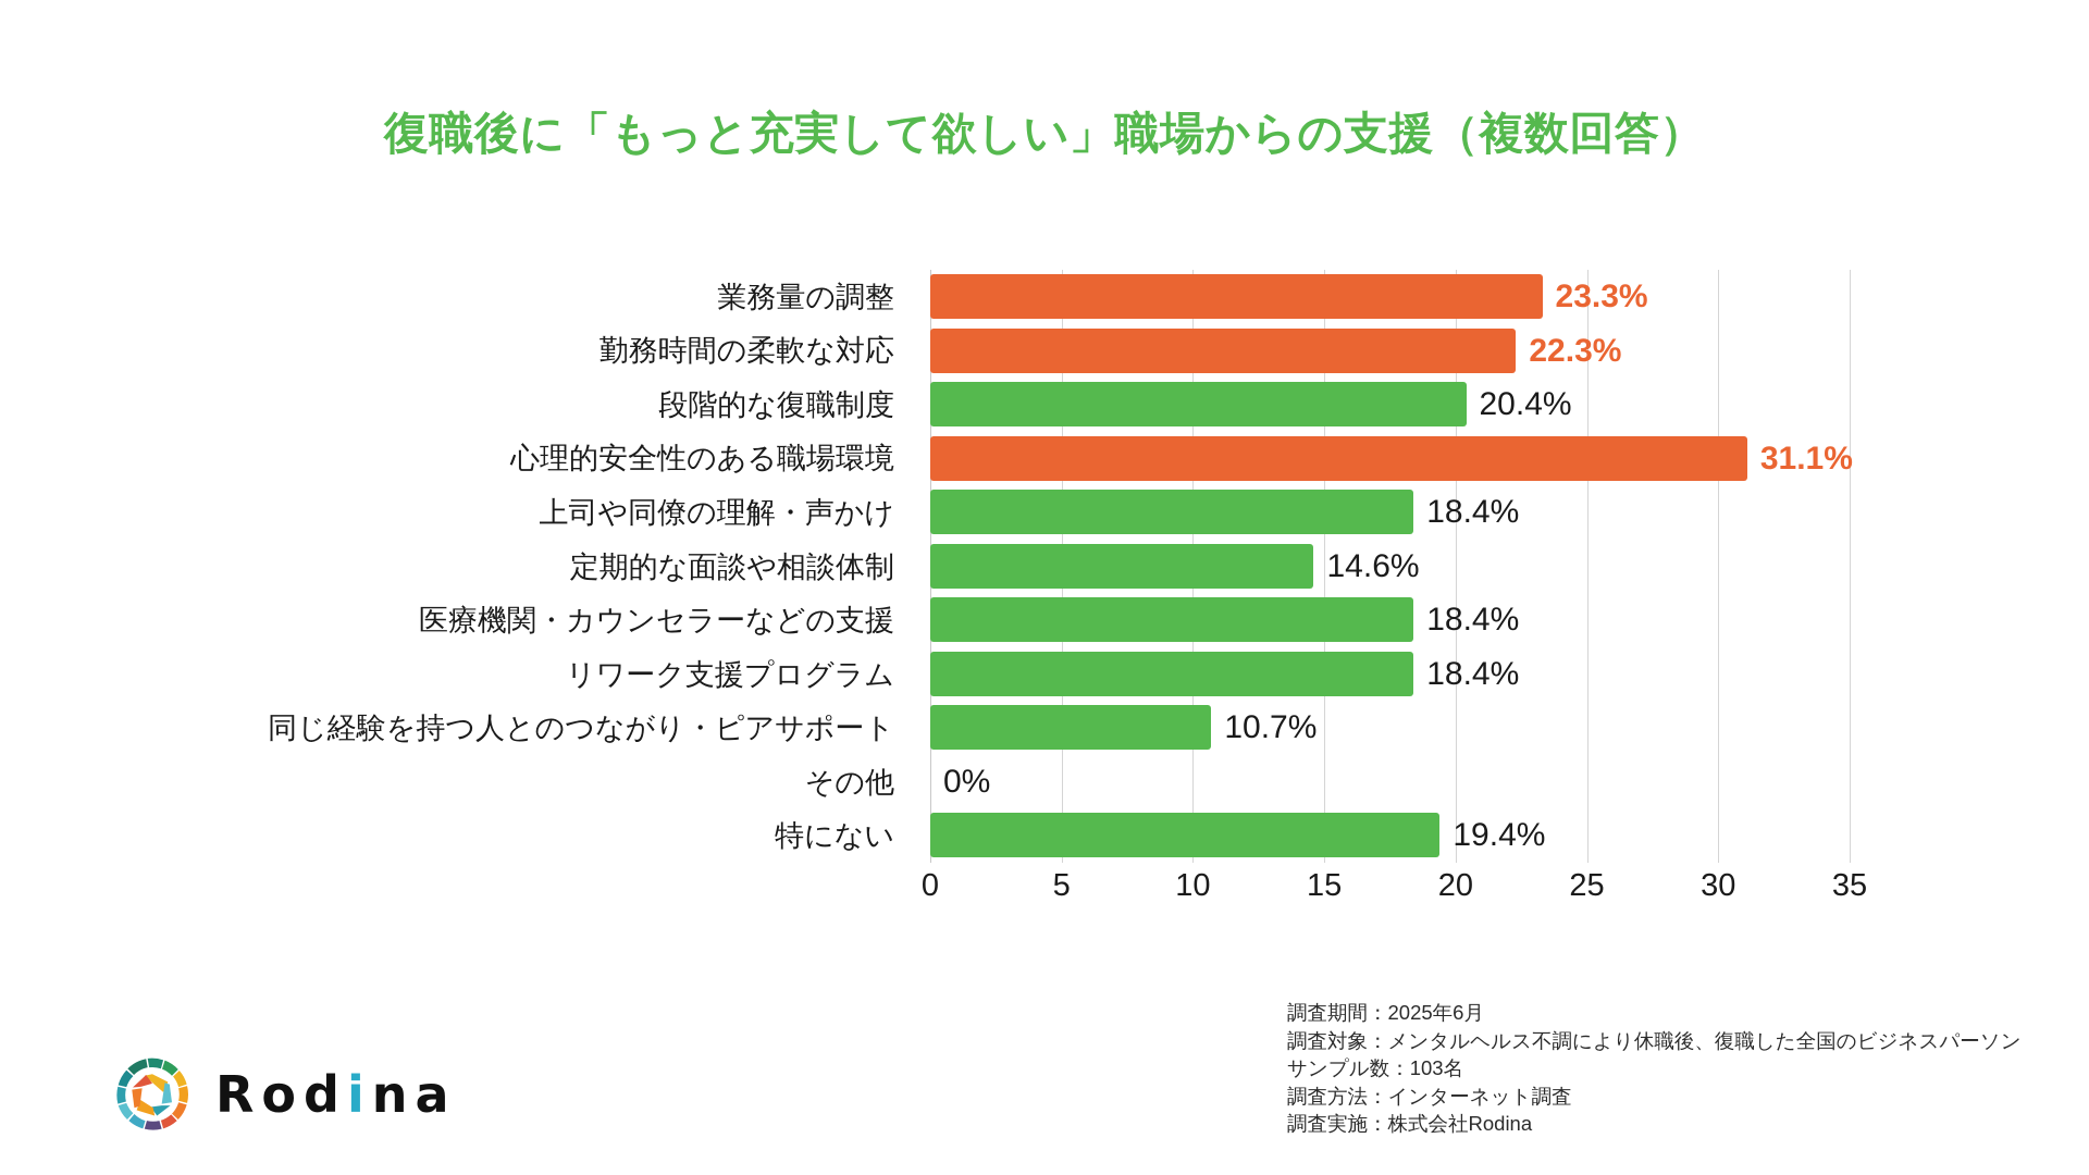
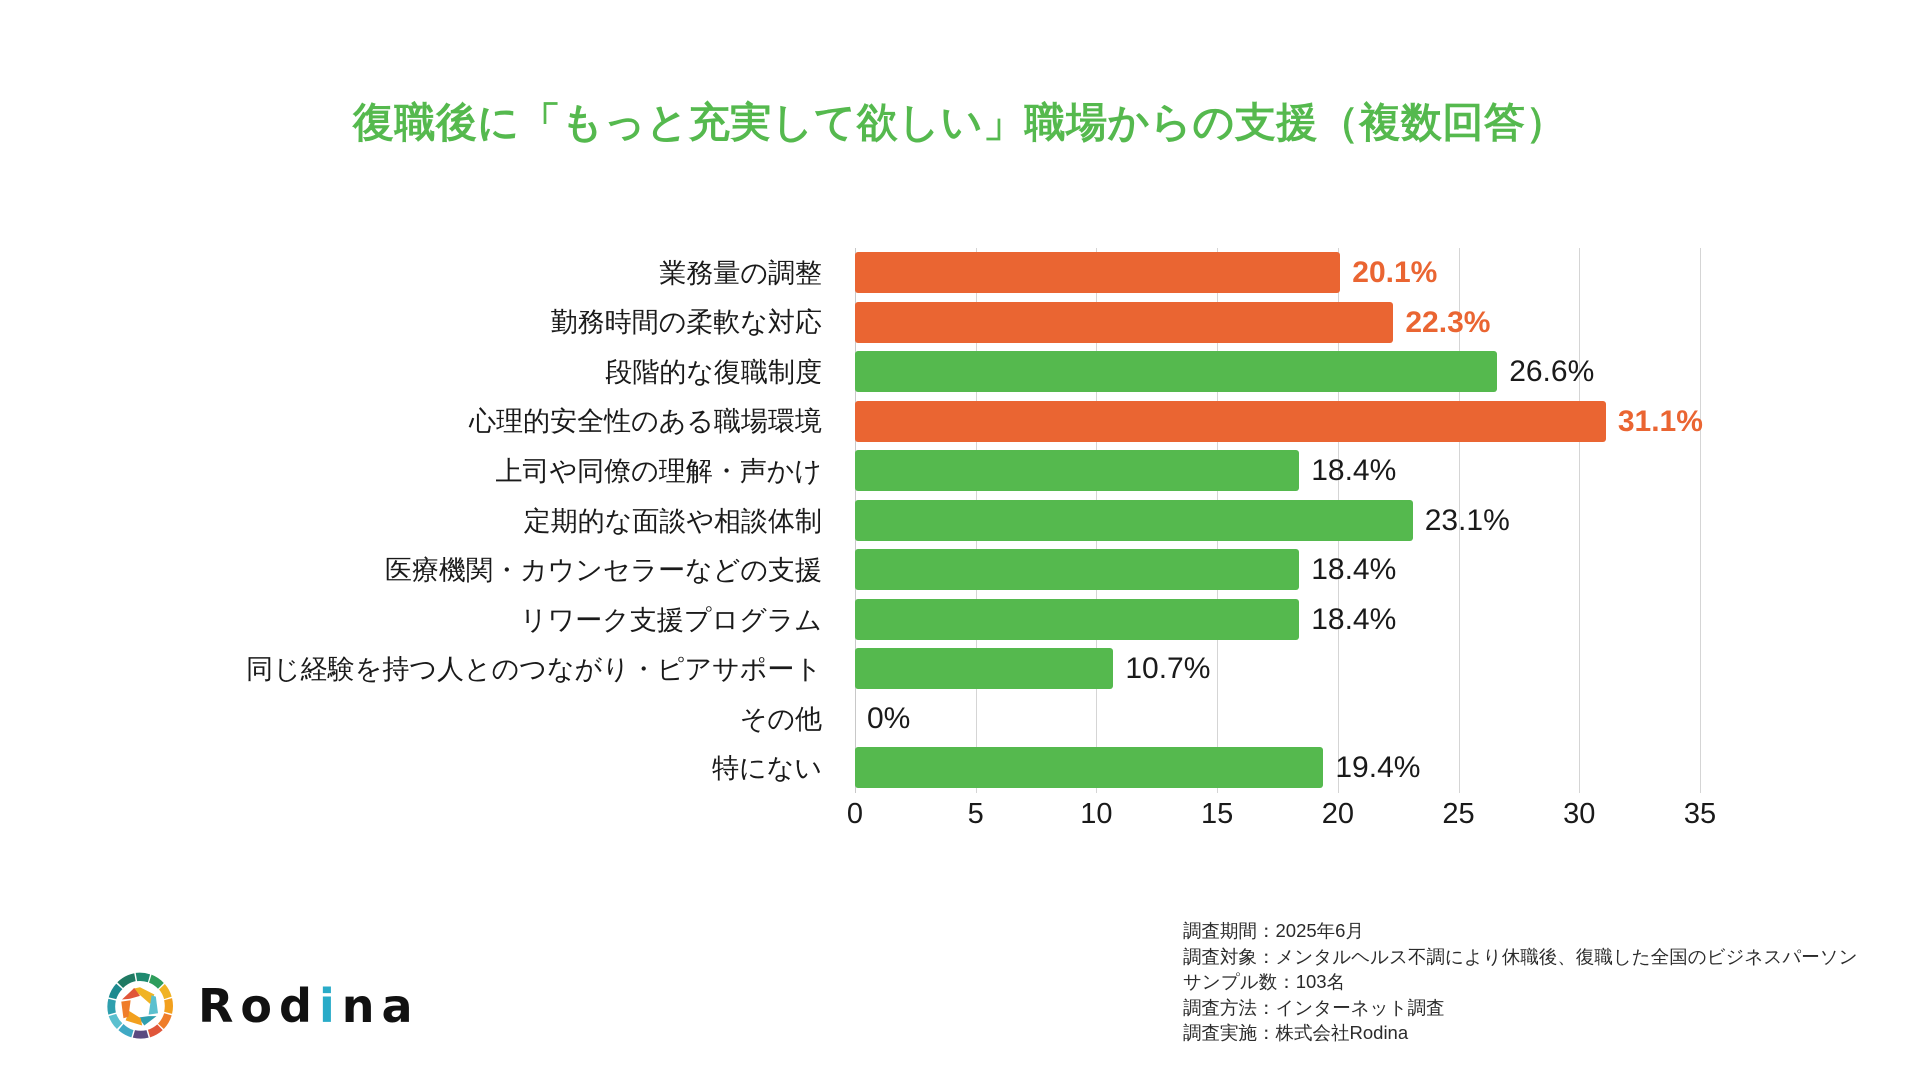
業務量の調整: 23.3% -> 20.1%
段階的な復職制度: 20.4% -> 26.6%
定期的な面談や相談体制: 14.6% -> 23.1%
